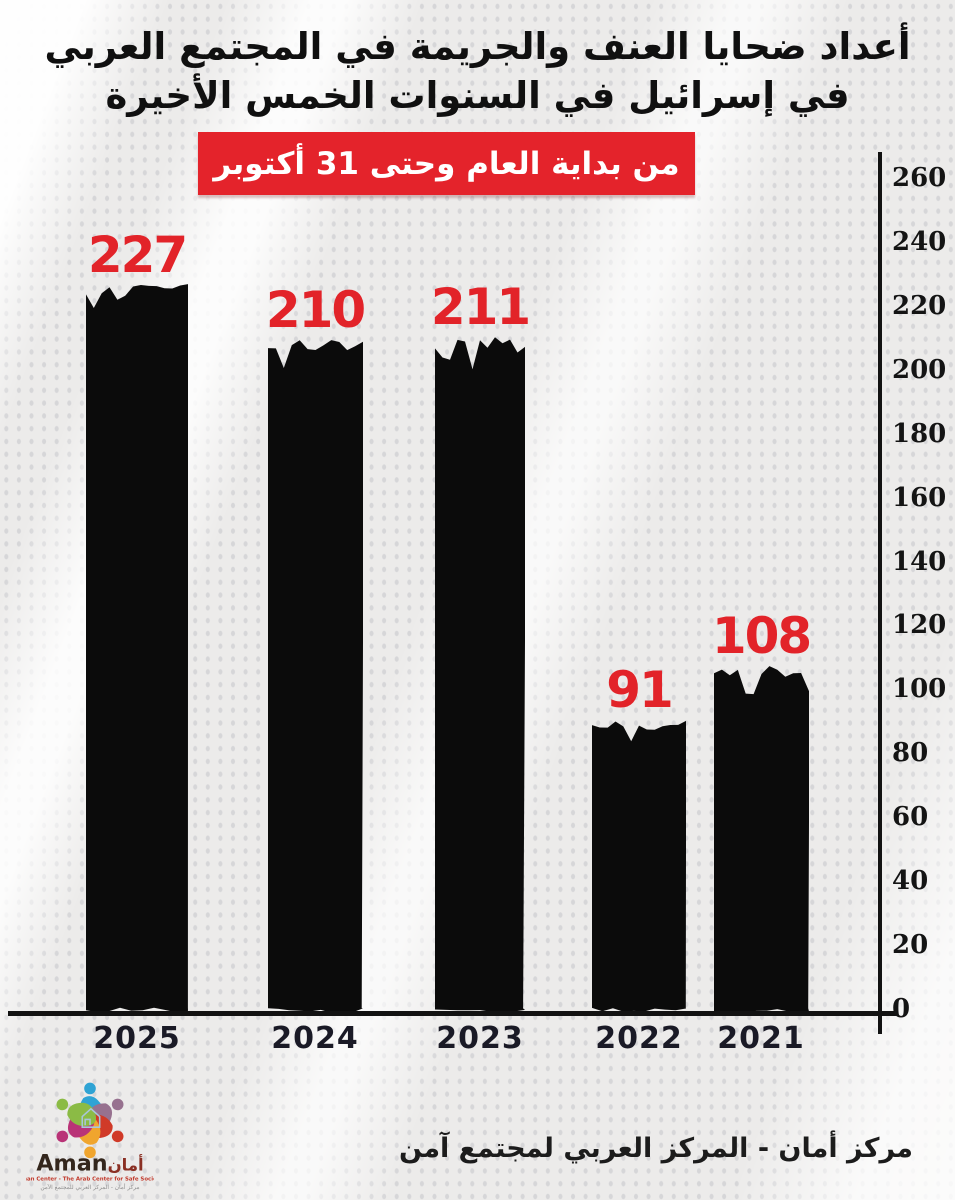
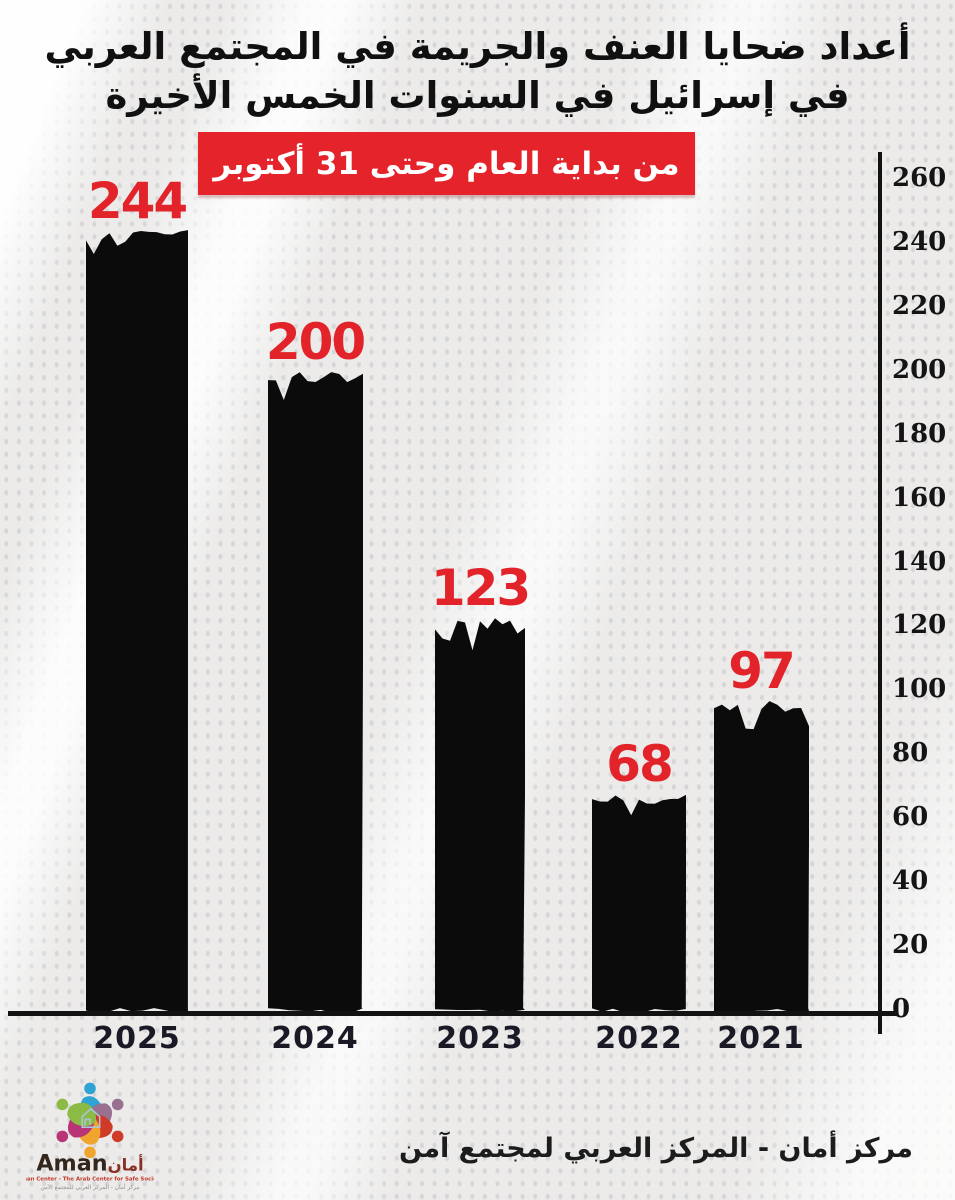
2025: 227 -> 244
2024: 210 -> 200
2023: 211 -> 123
2022: 91 -> 68
2021: 108 -> 97
